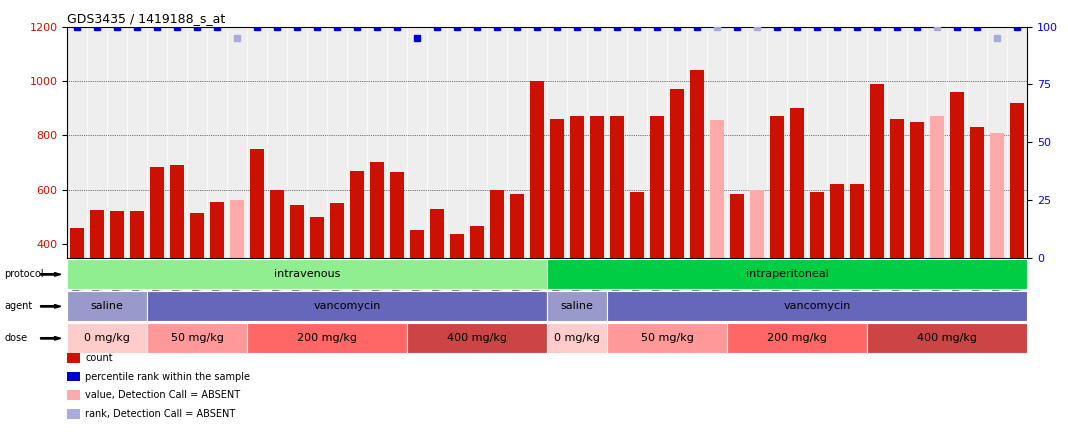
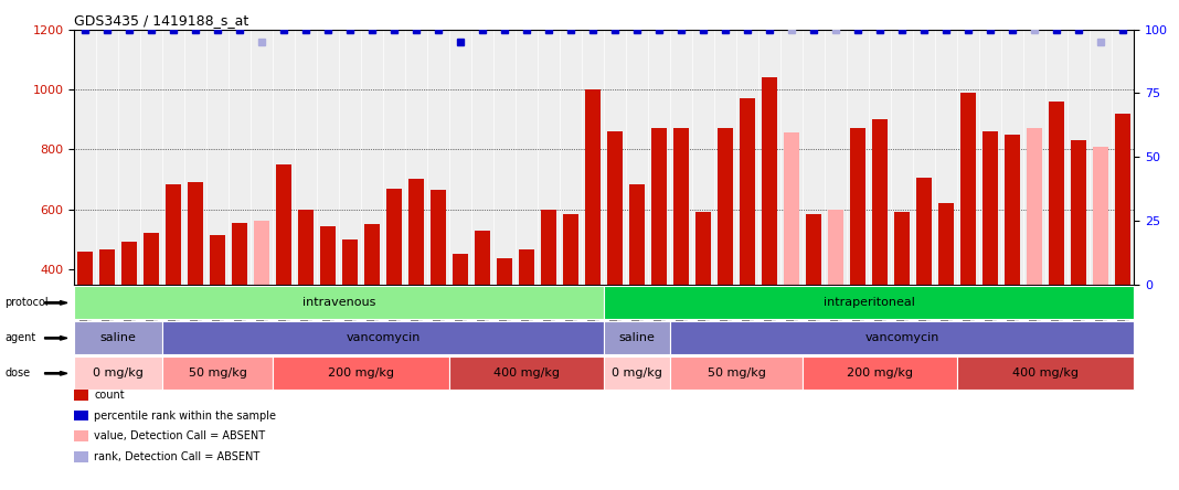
GSM189047: 525 -> 465
GSM189048: 520 -> 490
GSM189073: 870 -> 685
GSM189086: 620 -> 705
